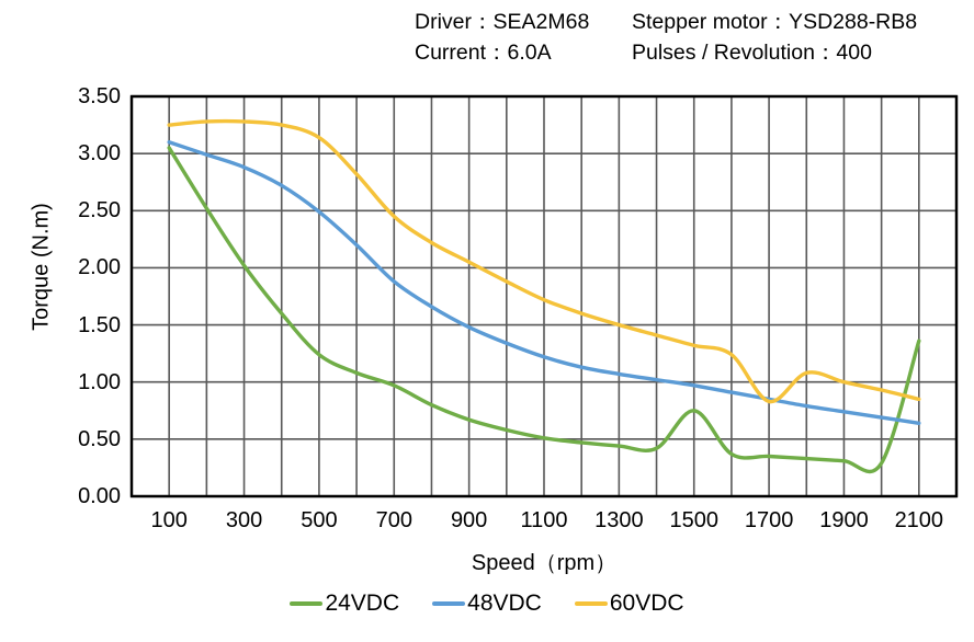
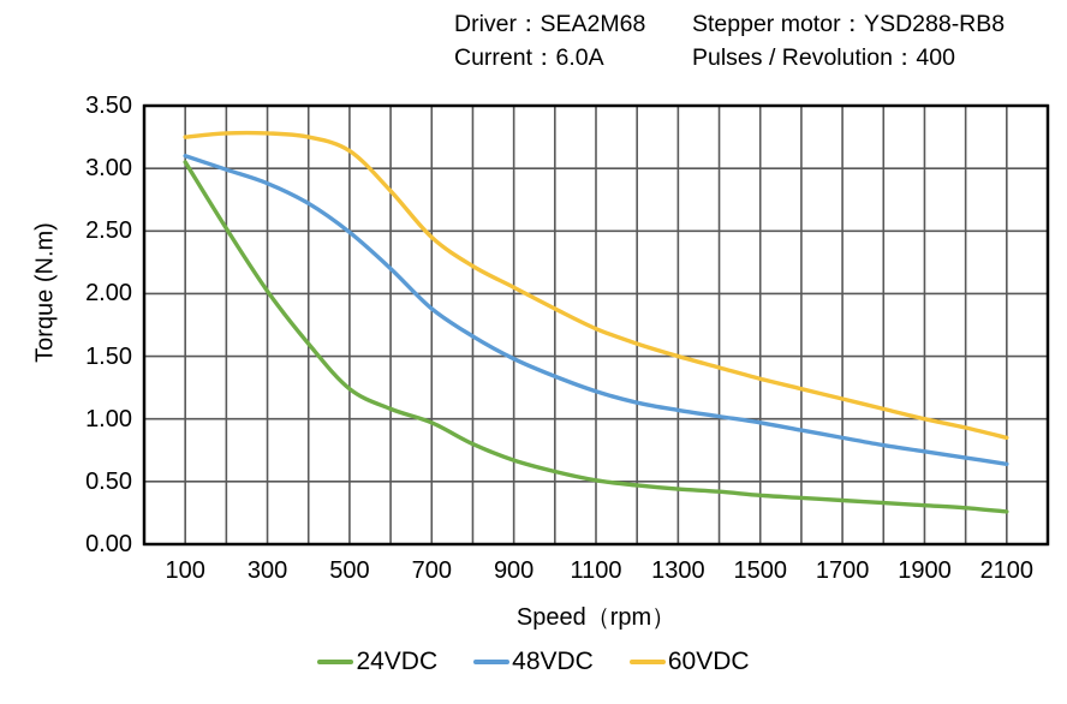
24VDC/1500: 0.75 -> 0.39
60VDC/1700: 0.83 -> 1.16
24VDC/2100: 1.36 -> 0.26
